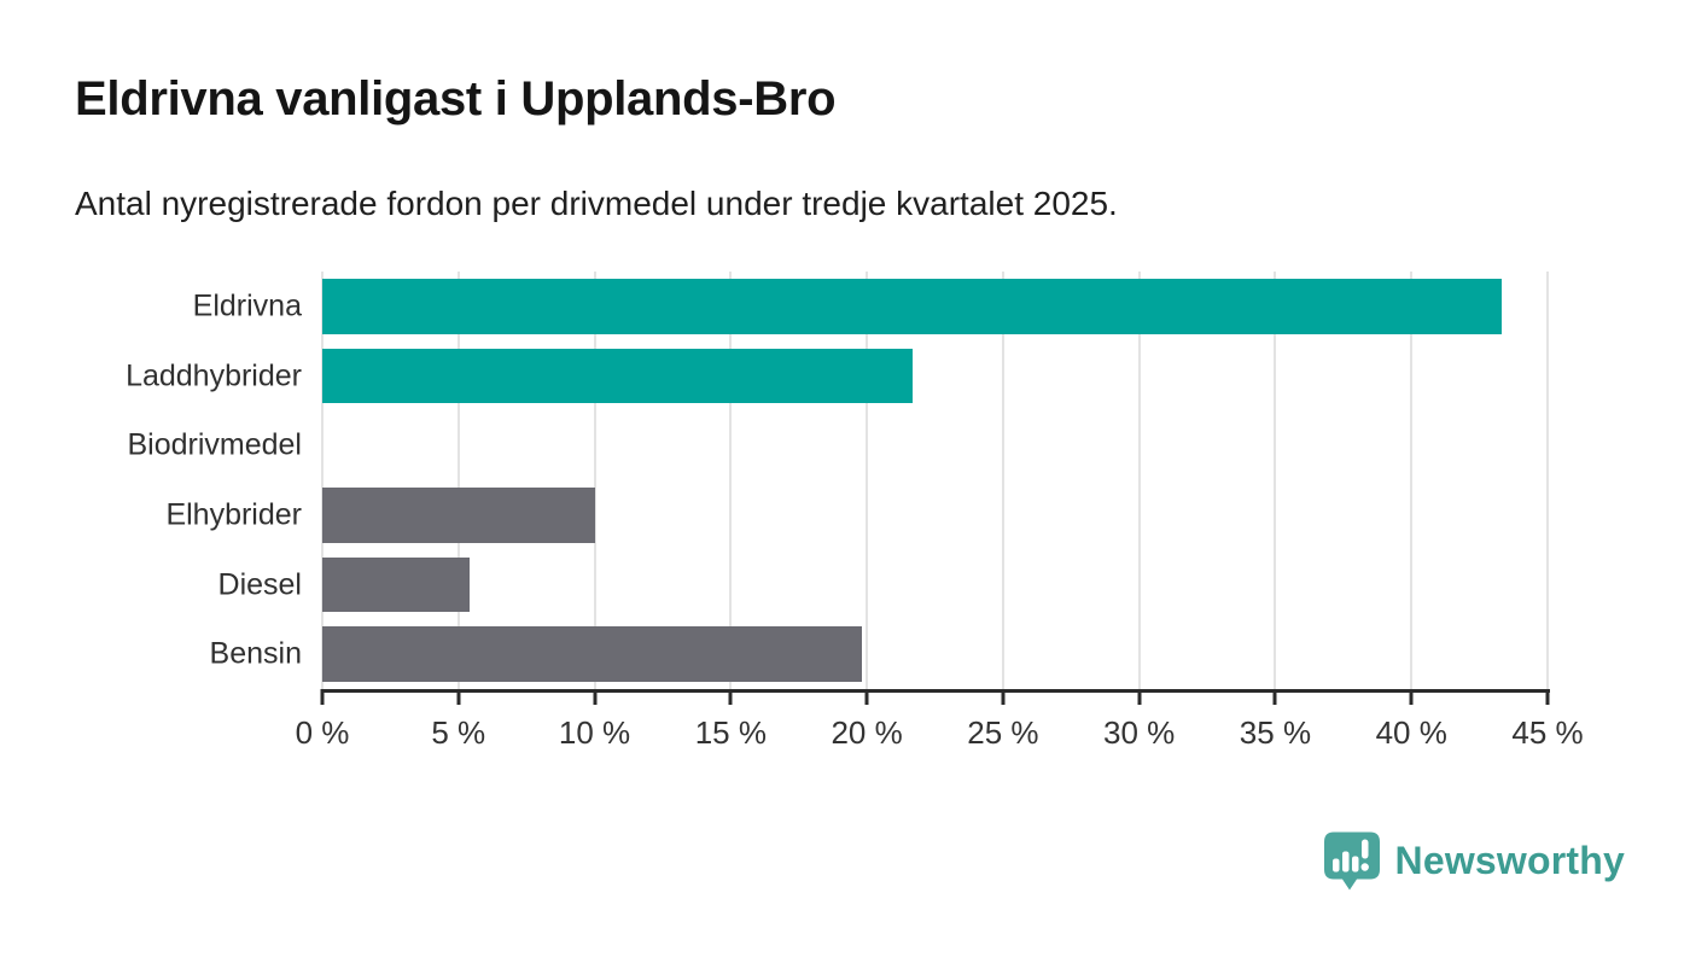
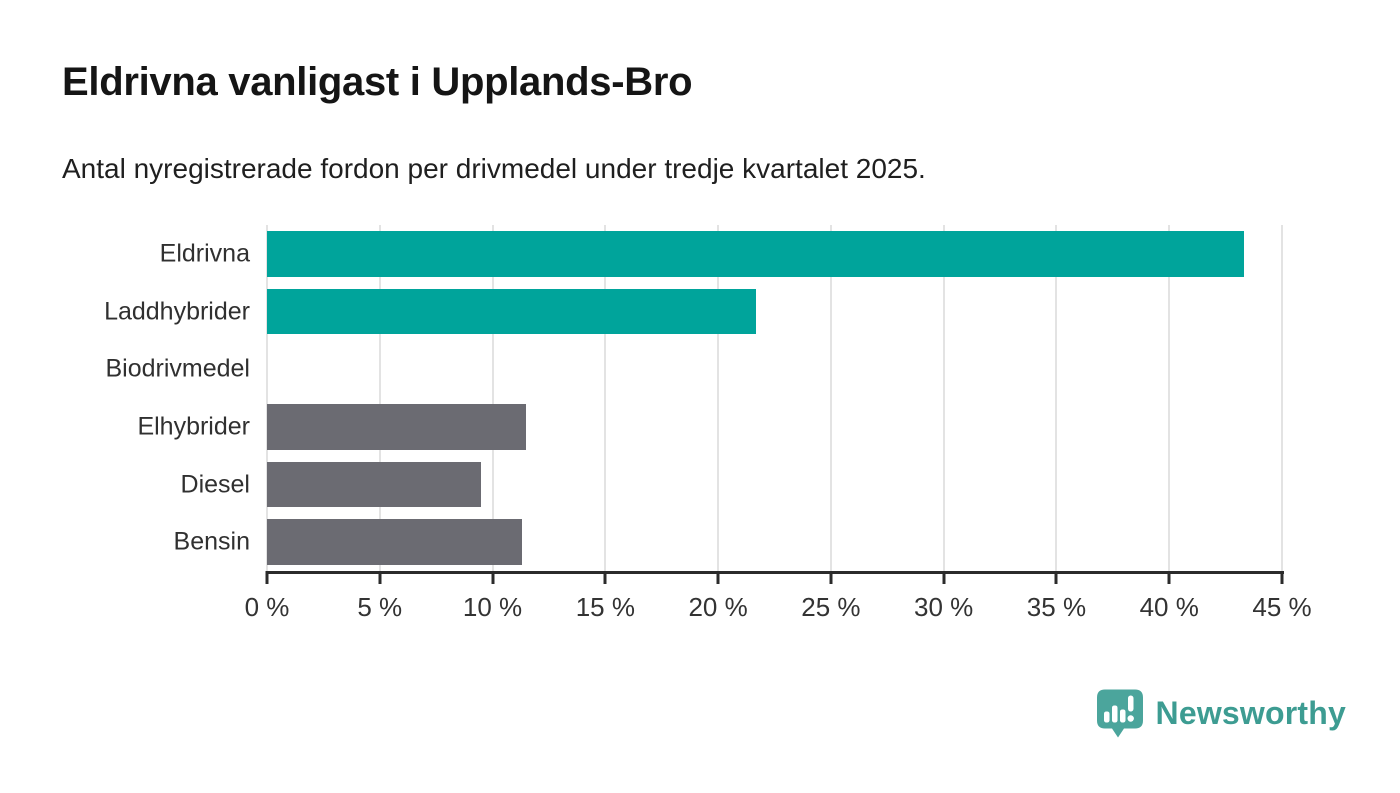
Elhybrider: 10.0% -> 11.5%
Diesel: 5.4% -> 9.5%
Bensin: 19.8% -> 11.3%
